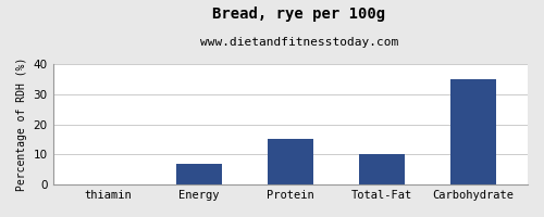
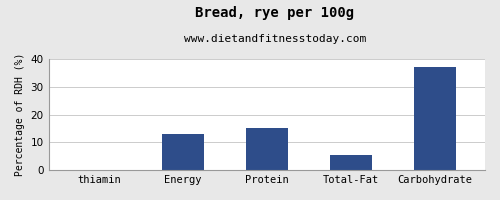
Energy: 7.0 -> 13.0
Total-Fat: 10.0 -> 5.5
Carbohydrate: 35.0 -> 37.0
